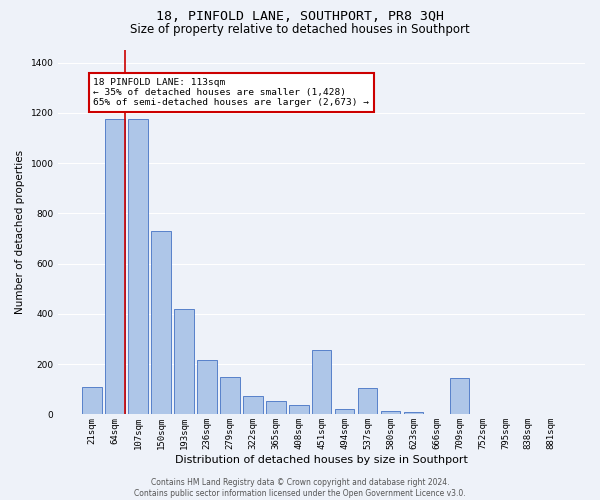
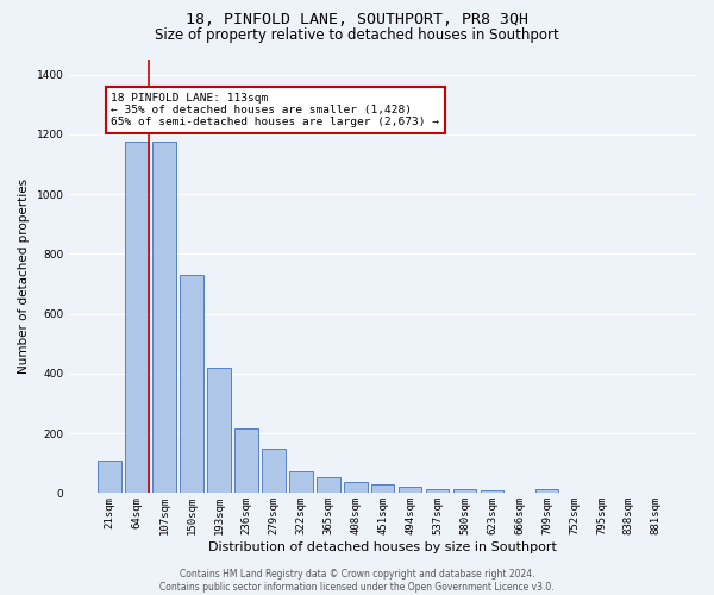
451sqm: 255 -> 28
537sqm: 105 -> 15
709sqm: 145 -> 12
